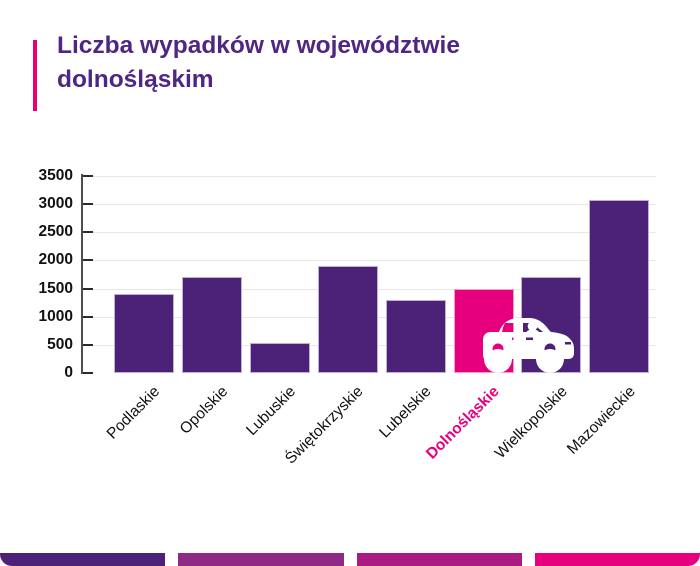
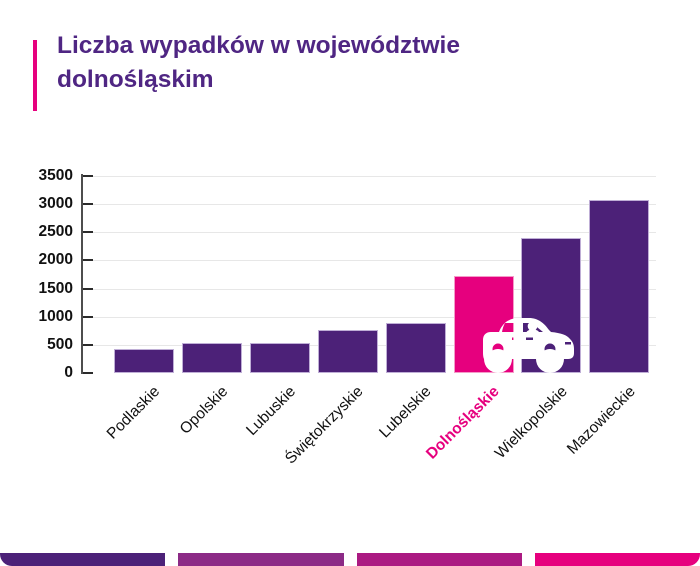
Podlaskie: 1400 -> 400
Opolskie: 1700 -> 500
Świętokrzyskie: 1900 -> 800
Lubelskie: 1300 -> 900
Dolnośląskie: 1500 -> 1700
Wielkopolskie: 1700 -> 2400
